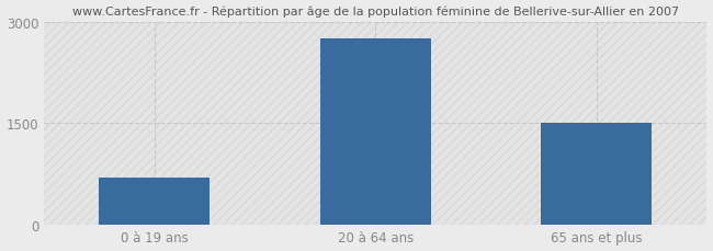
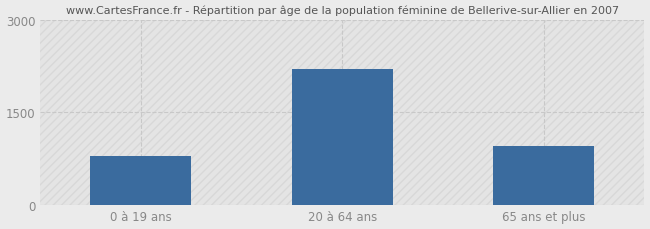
0 à 19 ans: 700 -> 800
20 à 64 ans: 2750 -> 2200
65 ans et plus: 1500 -> 960
